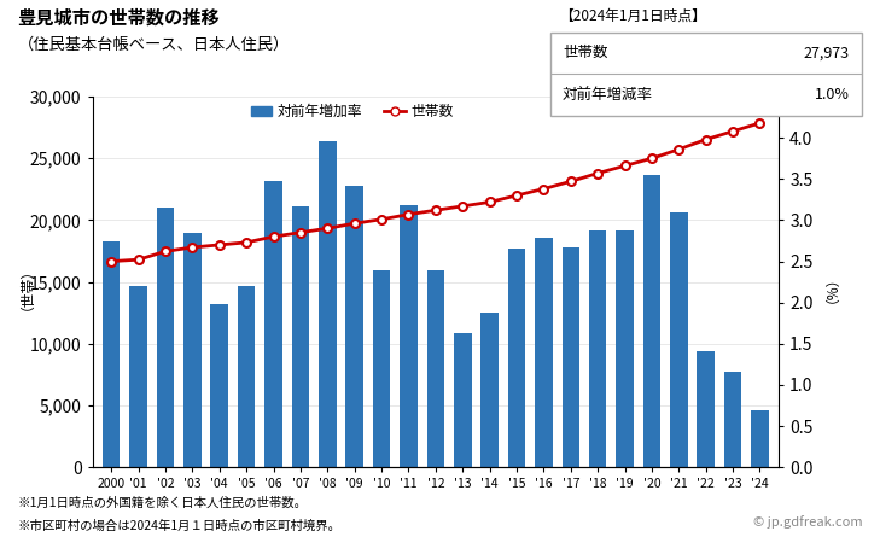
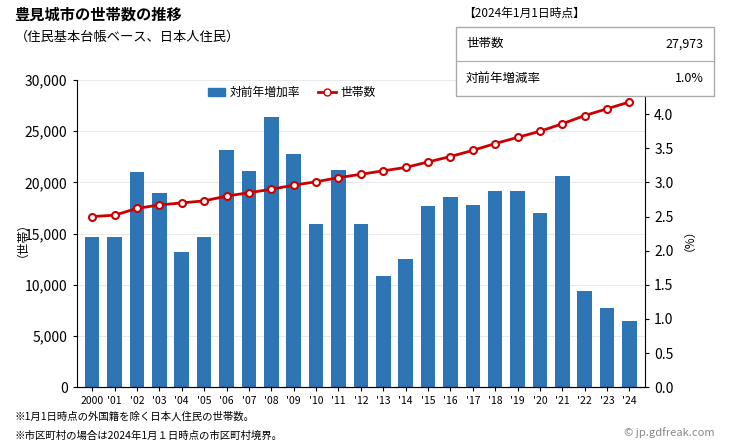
対前年増加率/2000: 18,300 -> 14,700
対前年増加率/'20: 23,700 -> 17,000
対前年増加率/'24: 4,600 -> 6,500
